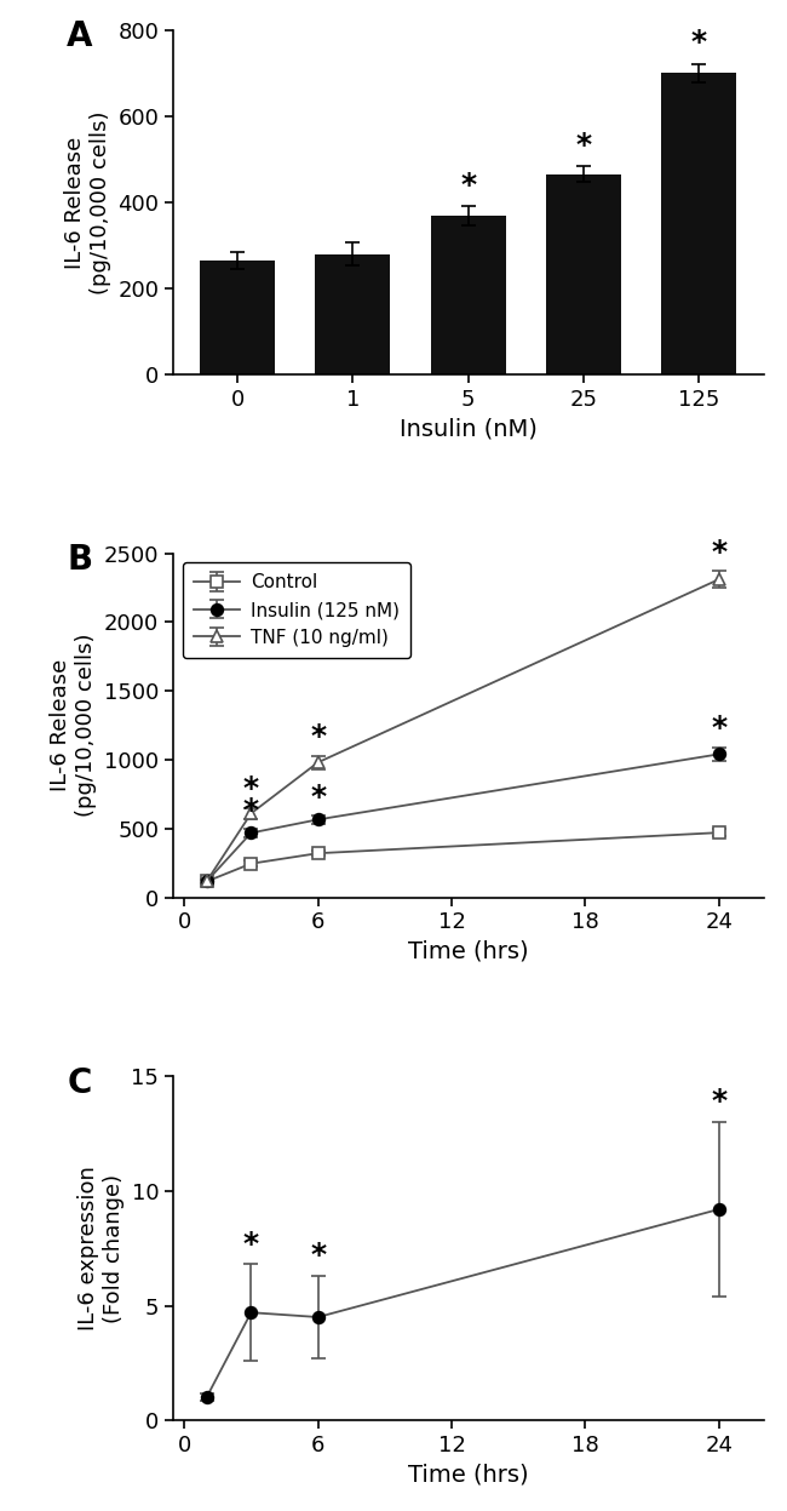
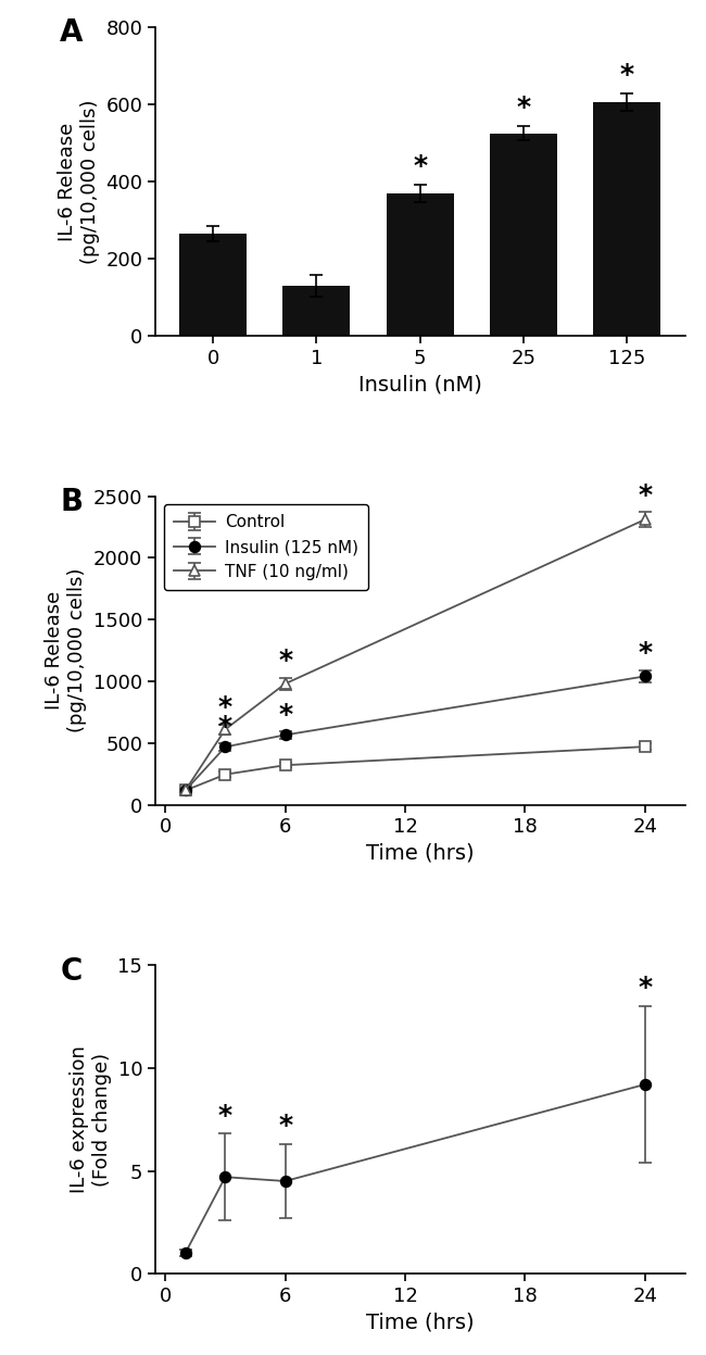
1: 280 -> 130
25: 465 -> 525
125: 700 -> 605
